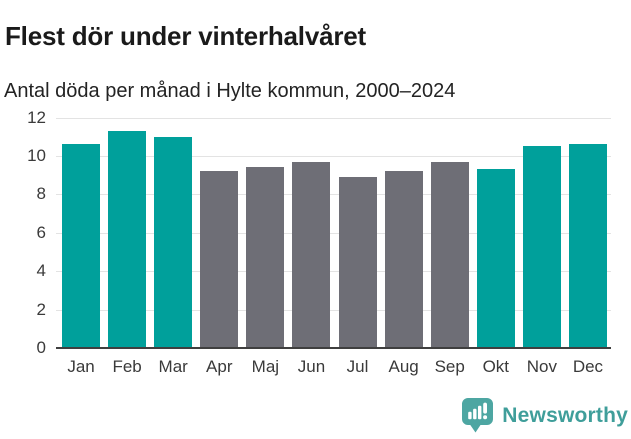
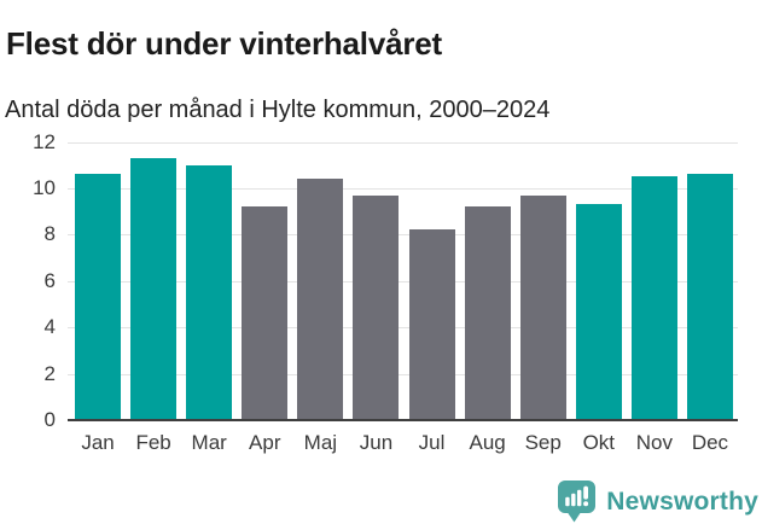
Maj: 9.4 -> 10.4
Jul: 8.9 -> 8.2
